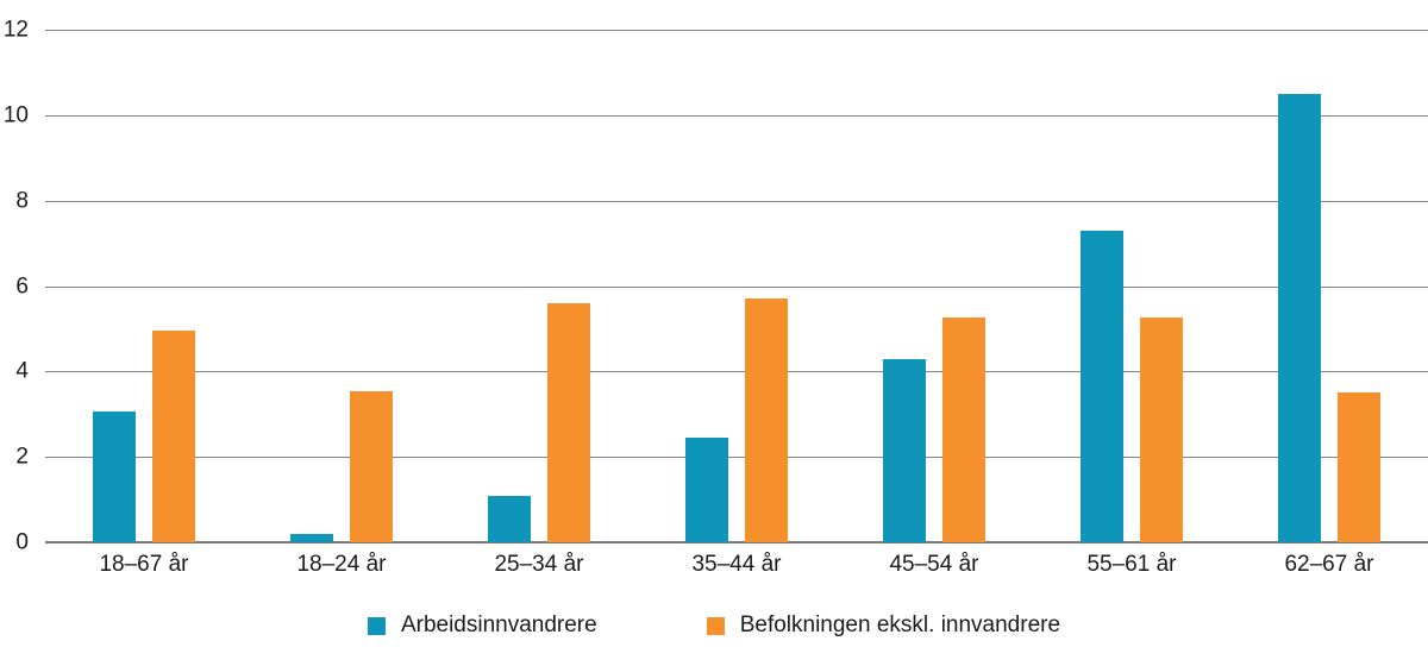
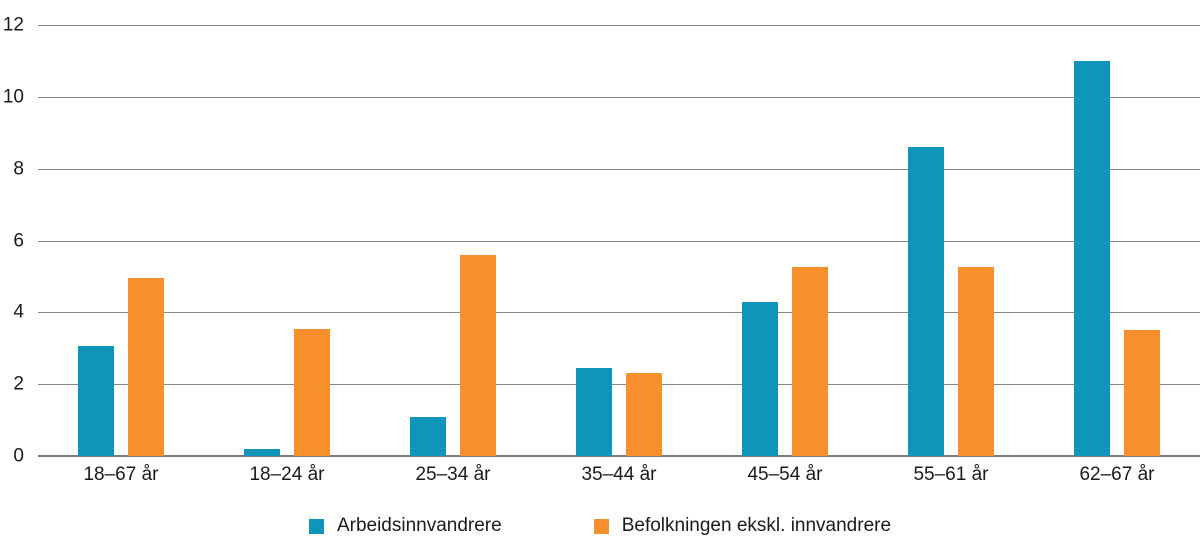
Befolkningen ekskl. innvandrere/35–44 år: 5.7 -> 2.3
Arbeidsinnvandrere/55–61 år: 7.3 -> 8.6
Arbeidsinnvandrere/62–67 år: 10.5 -> 11.0
